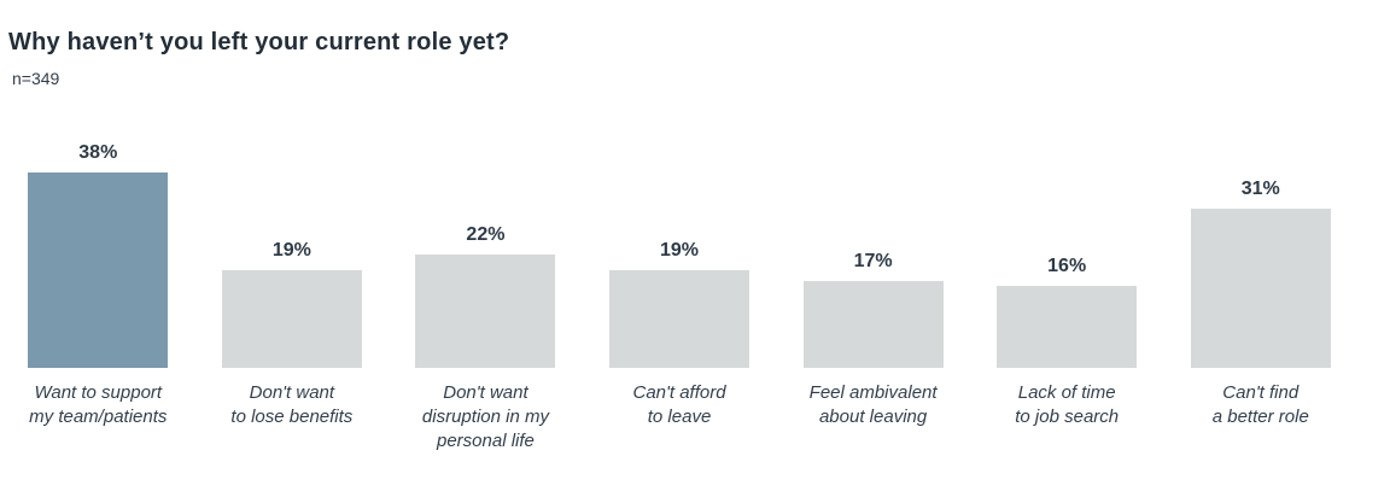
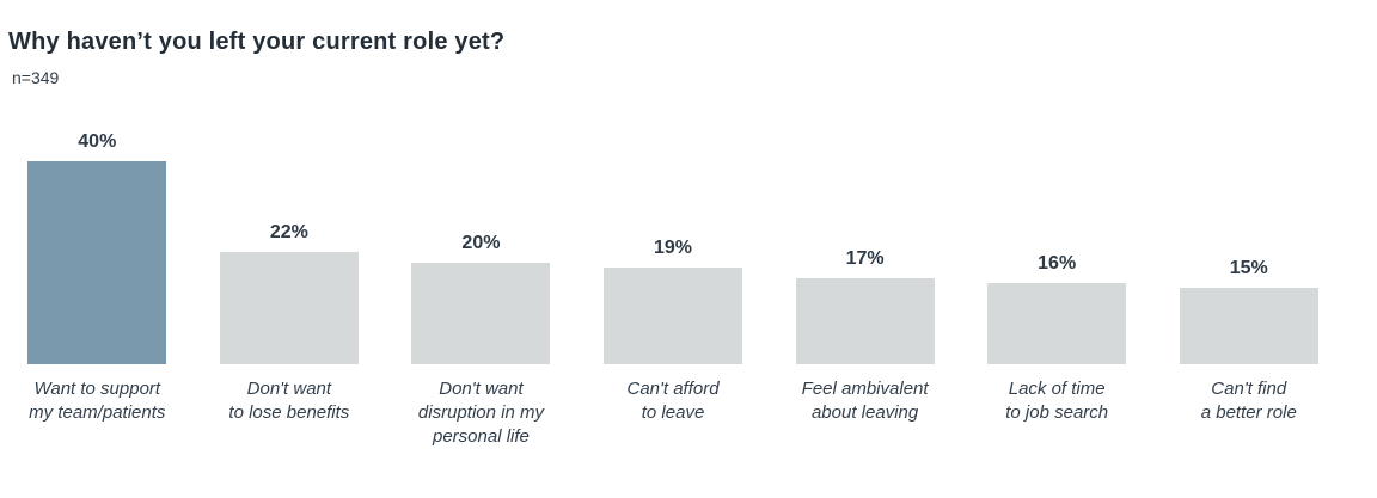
Want to support my team/patients: 38% -> 40%
Don't want to lose benefits: 19% -> 22%
Don't want disruption in my personal life: 22% -> 20%
Can't find a better role: 31% -> 15%
